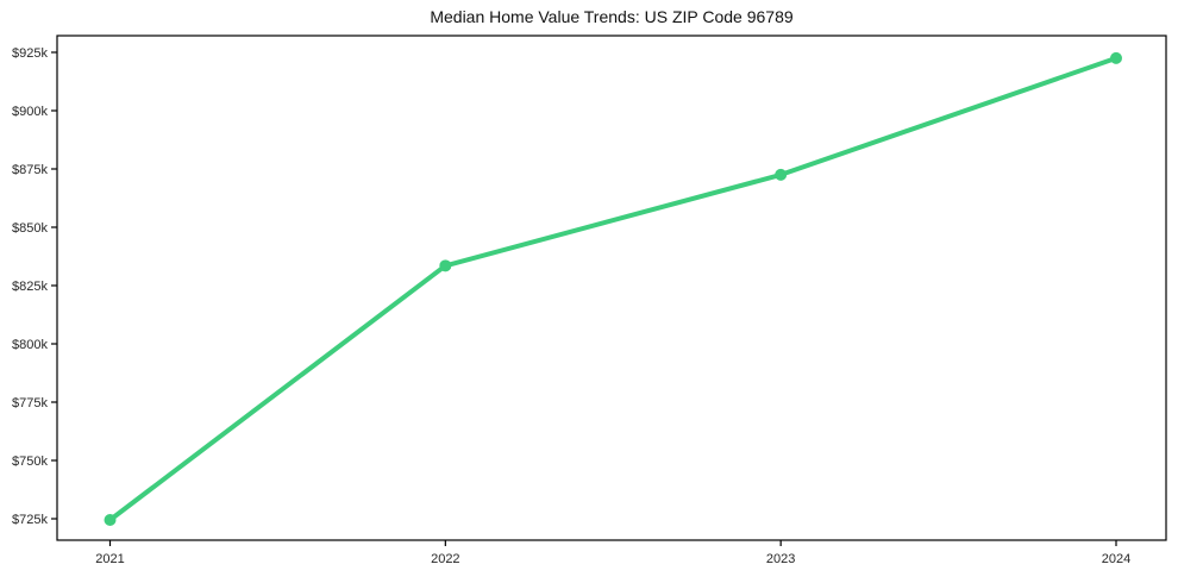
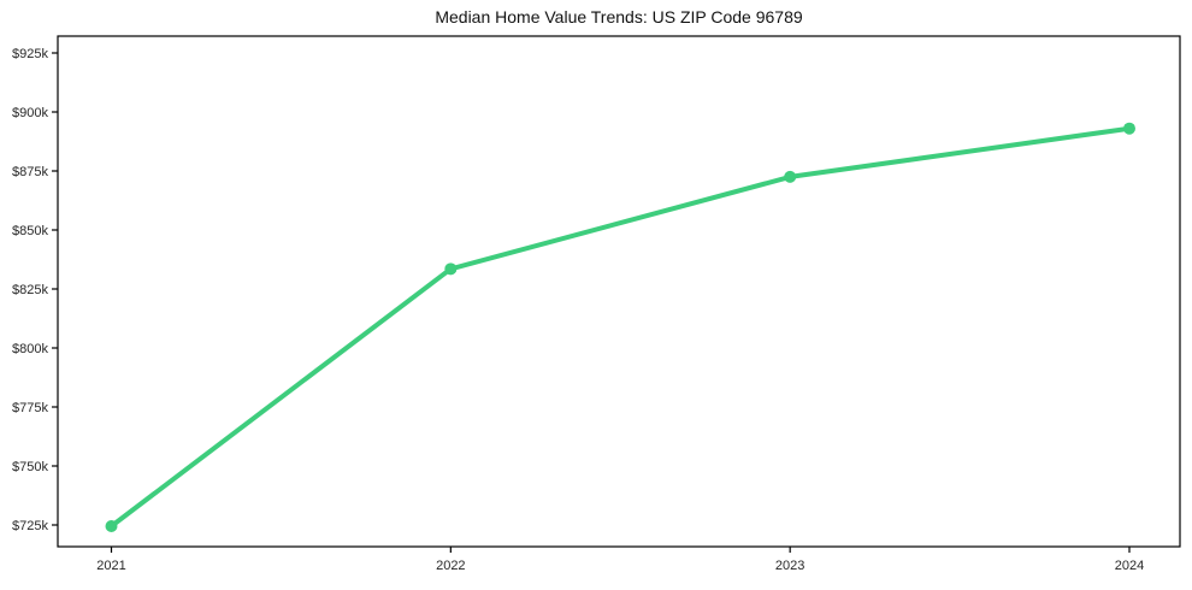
2024: $922k -> $893k
